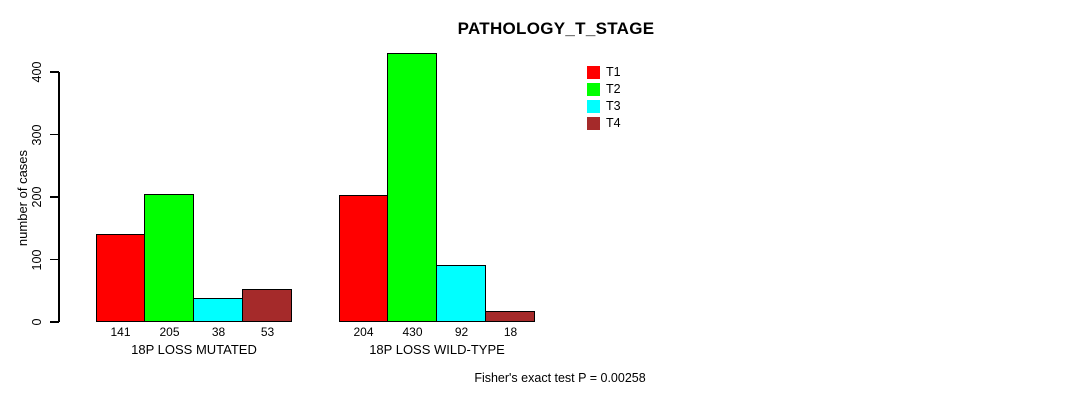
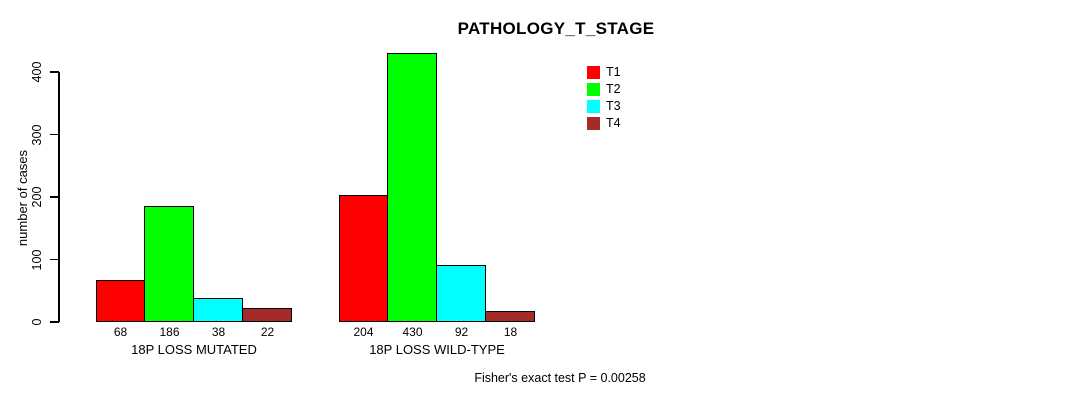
T1/18P LOSS MUTATED: 141 -> 68
T2/18P LOSS MUTATED: 205 -> 186
T4/18P LOSS MUTATED: 53 -> 22
